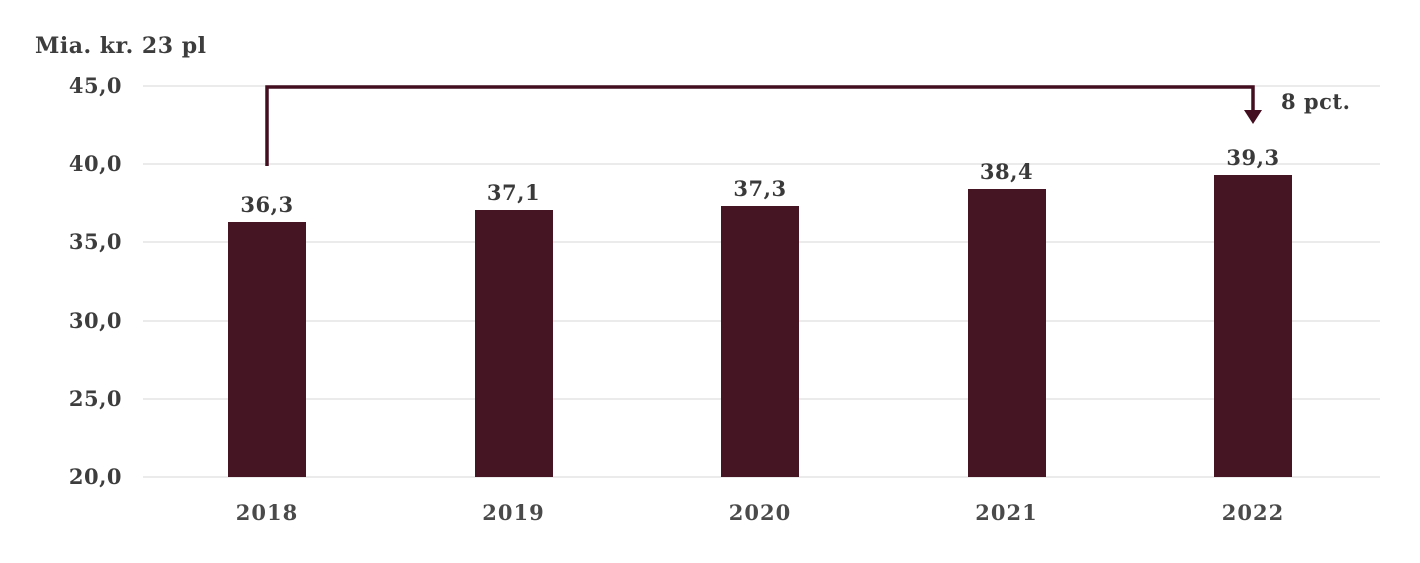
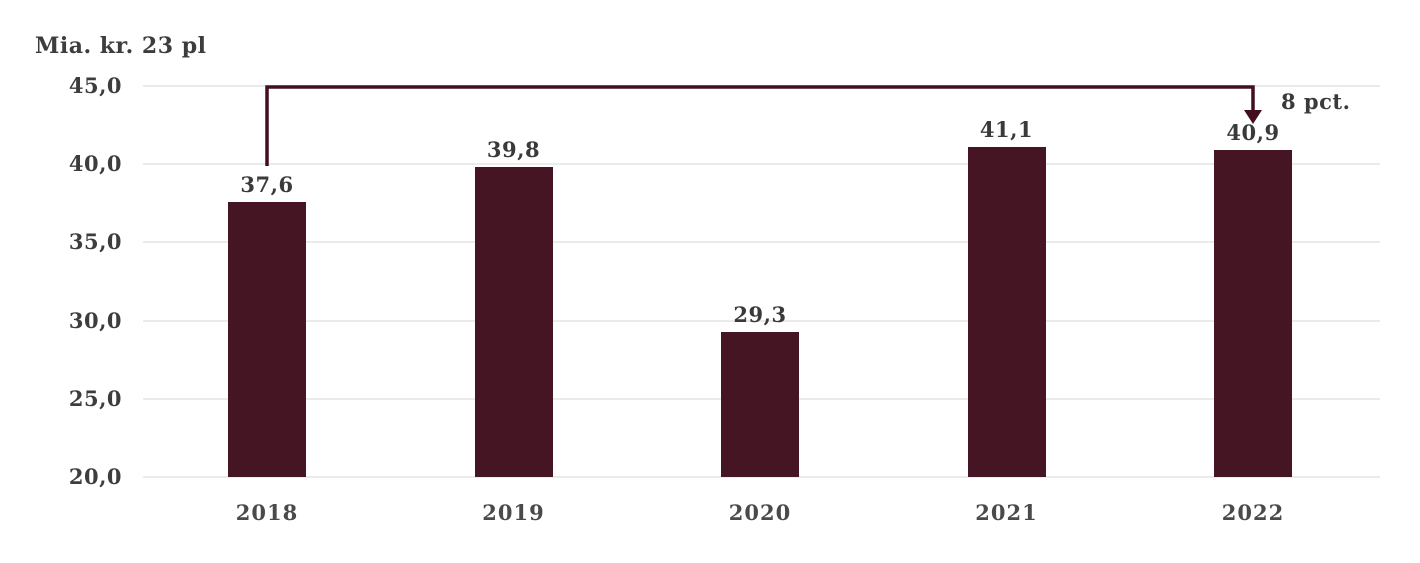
2018: 36,3 -> 37,6
2019: 37,1 -> 39,8
2020: 37,3 -> 29,3
2021: 38,4 -> 41,1
2022: 39,3 -> 40,9
